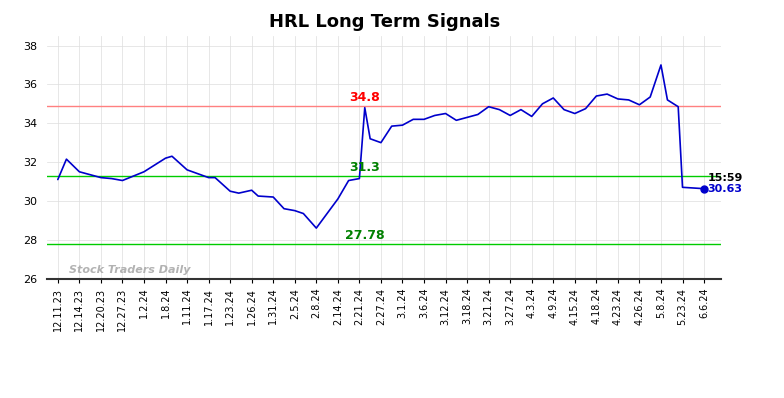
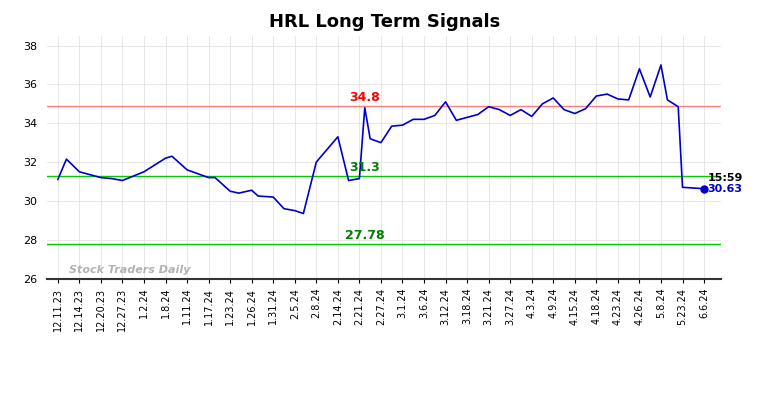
2.8.24: 28.6 -> 32.0
2.14.24: 30.1 -> 33.3
3.12.24: 34.5 -> 35.1
4.26.24: 35.0 -> 36.8
